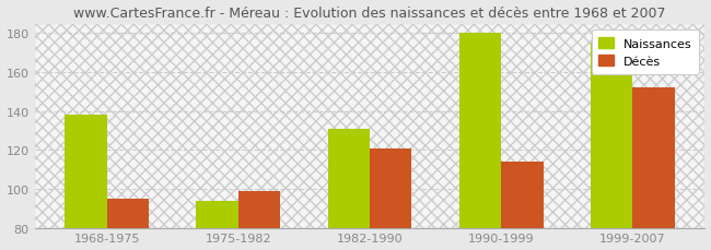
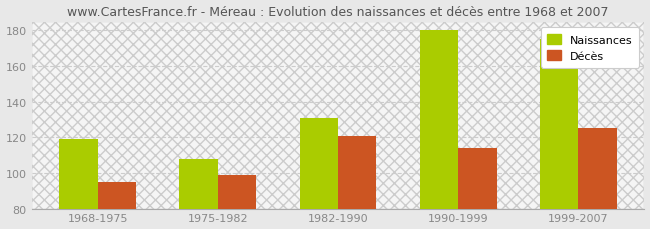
Naissances/1968-1975: 138 -> 119
Naissances/1975-1982: 94 -> 108
Décès/1999-2007: 152 -> 125
